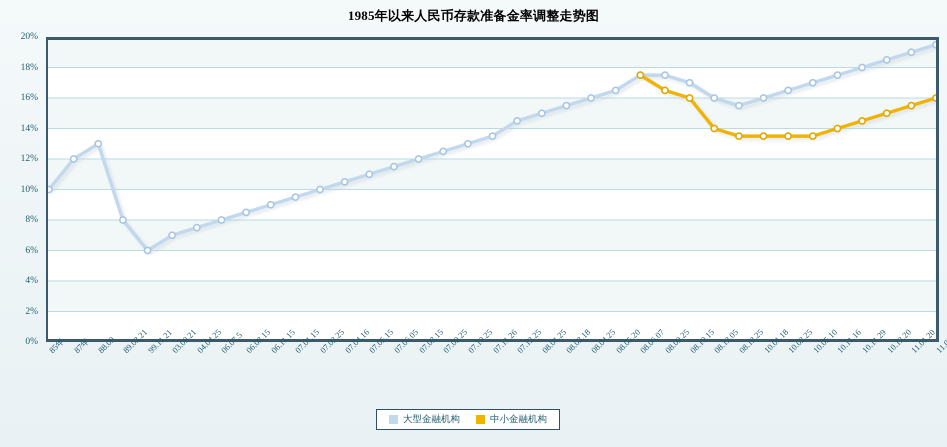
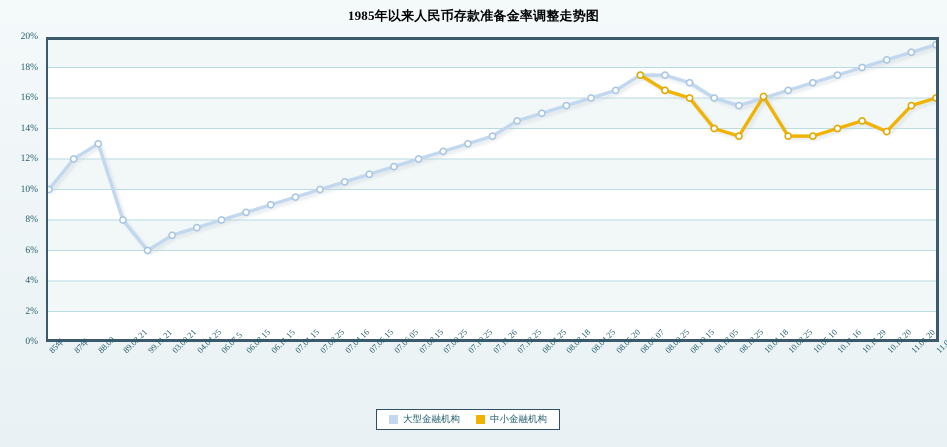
中小金融机构/10.01.18: 13.5% -> 16.1%
中小金融机构/10.12.20: 15.0% -> 13.8%
